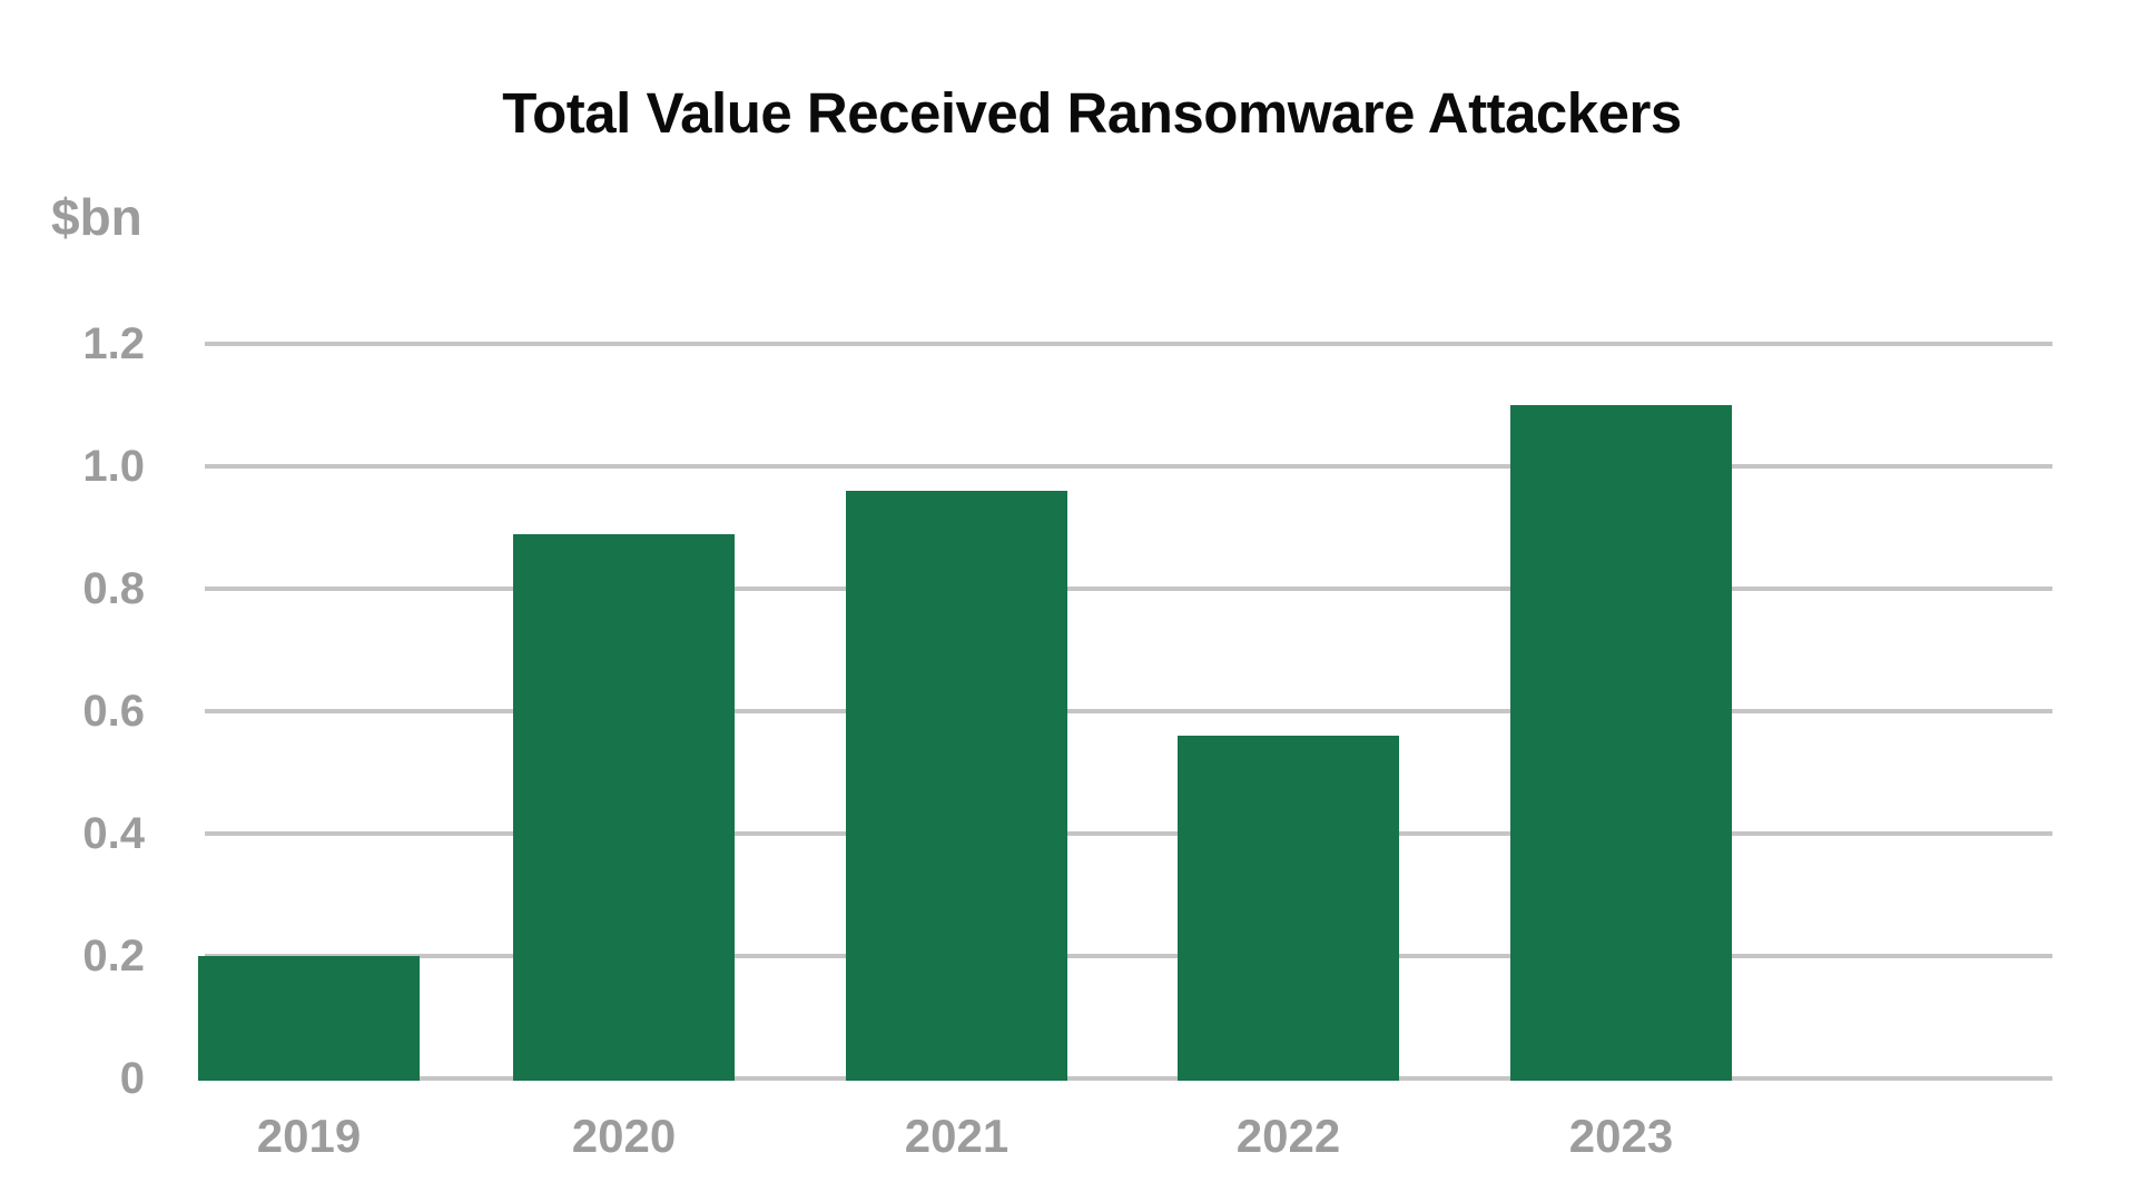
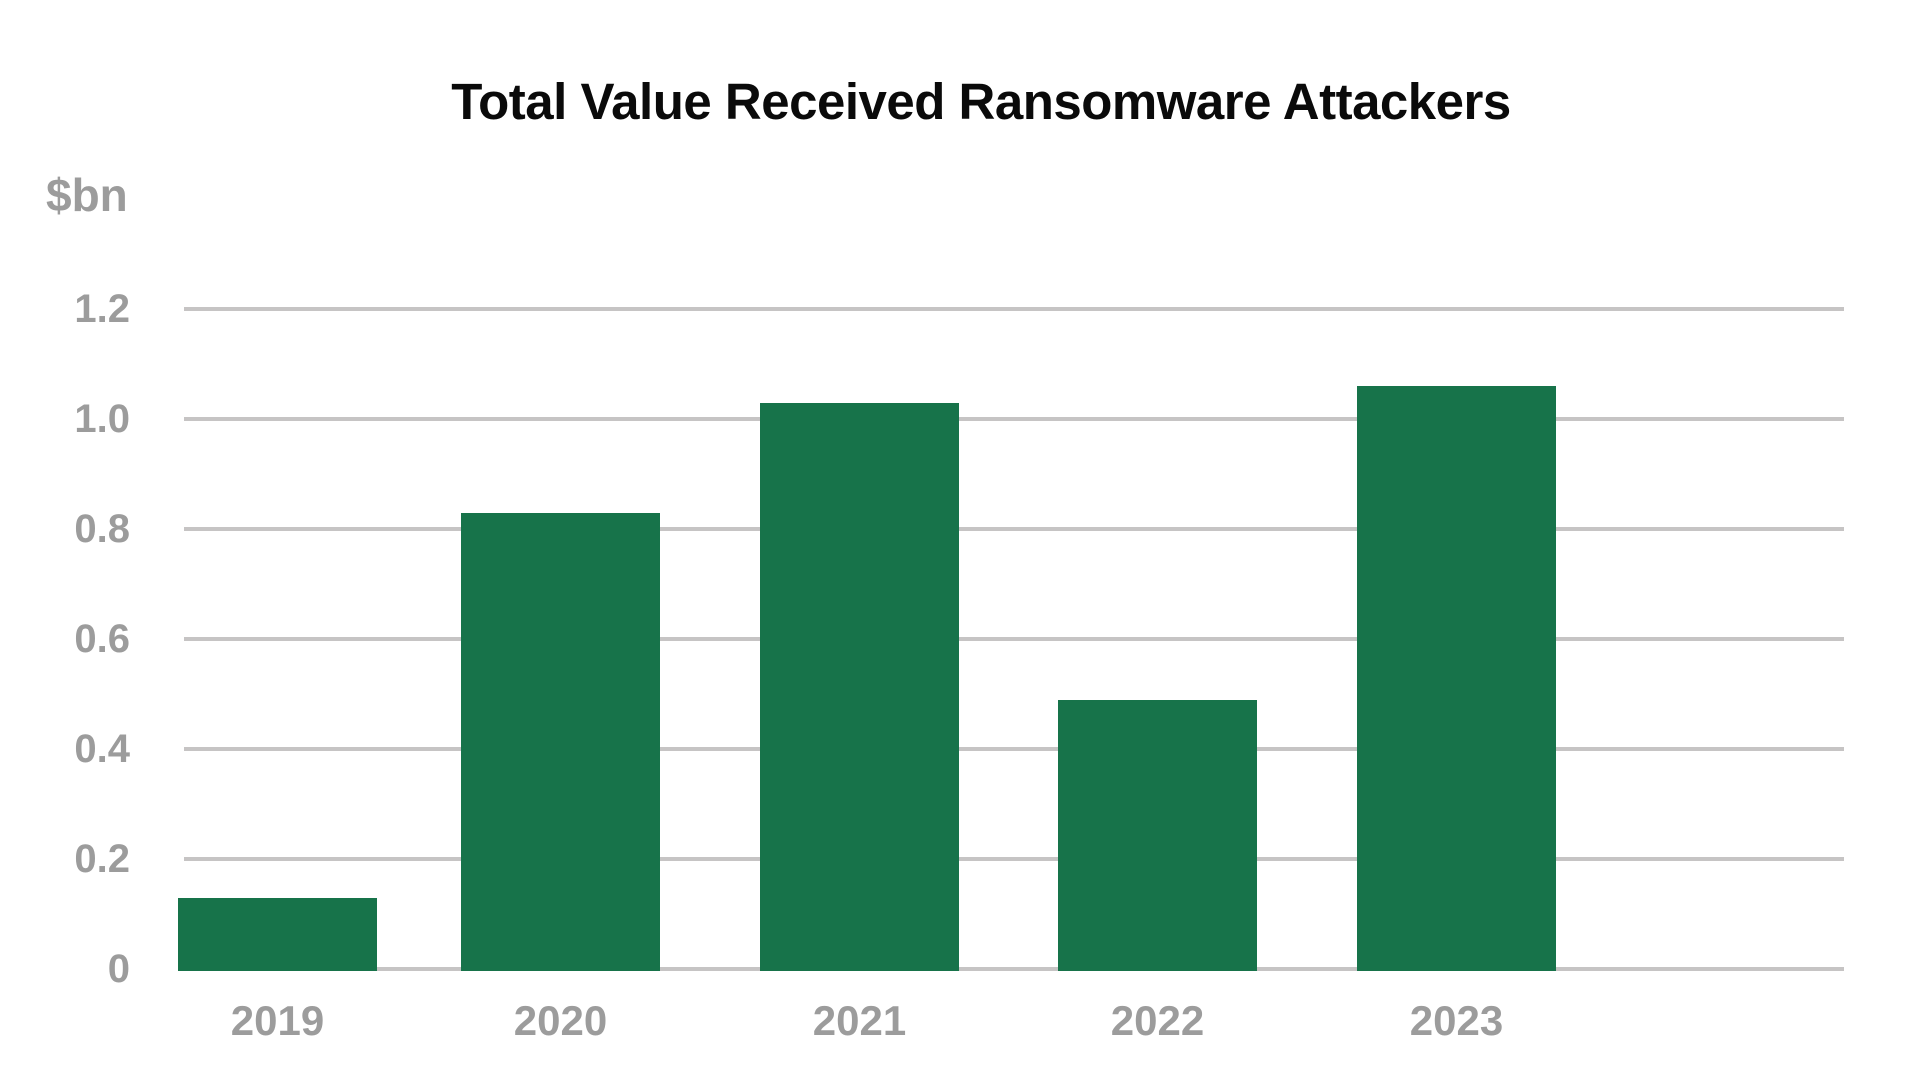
2019: 0.20 -> 0.13
2020: 0.89 -> 0.83
2021: 0.96 -> 1.03
2022: 0.56 -> 0.49
2023: 1.10 -> 1.06
